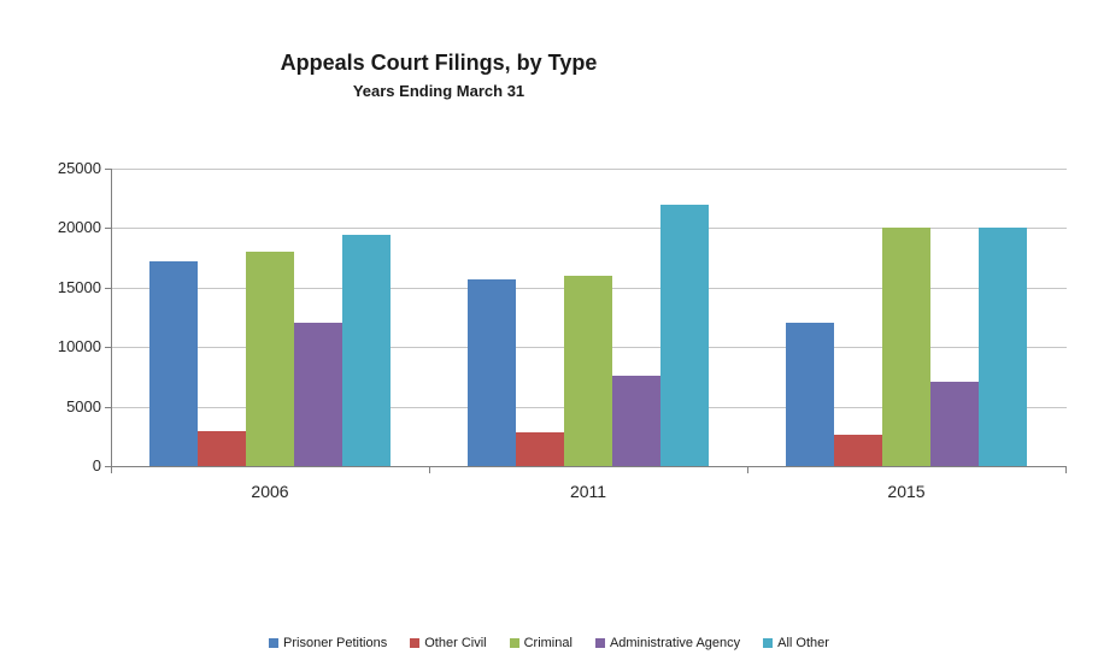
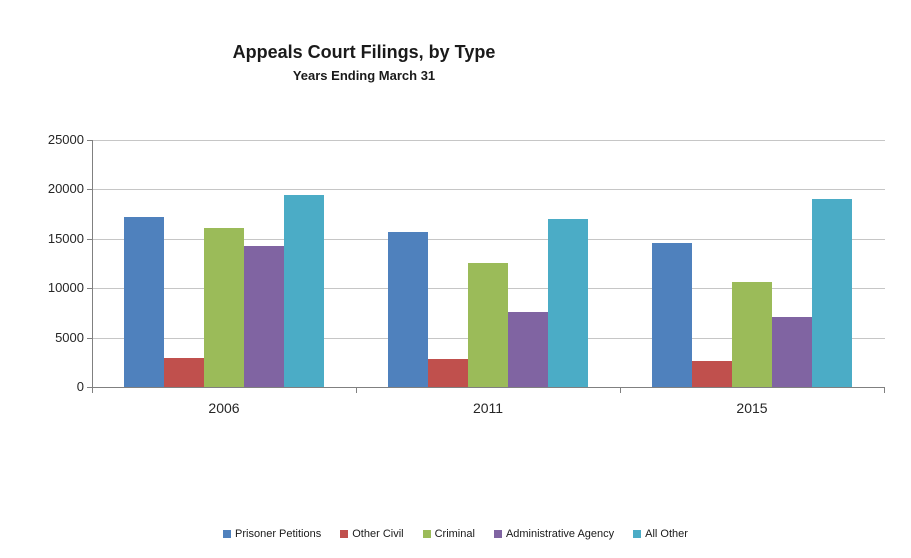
Criminal/2006: 18000 -> 16000
Administrative Agency/2006: 12000 -> 14000
Criminal/2011: 16000 -> 13000
All Other/2011: 22000 -> 17000
Prisoner Petitions/2015: 12000 -> 15000
Criminal/2015: 20000 -> 11000
All Other/2015: 20000 -> 19000
